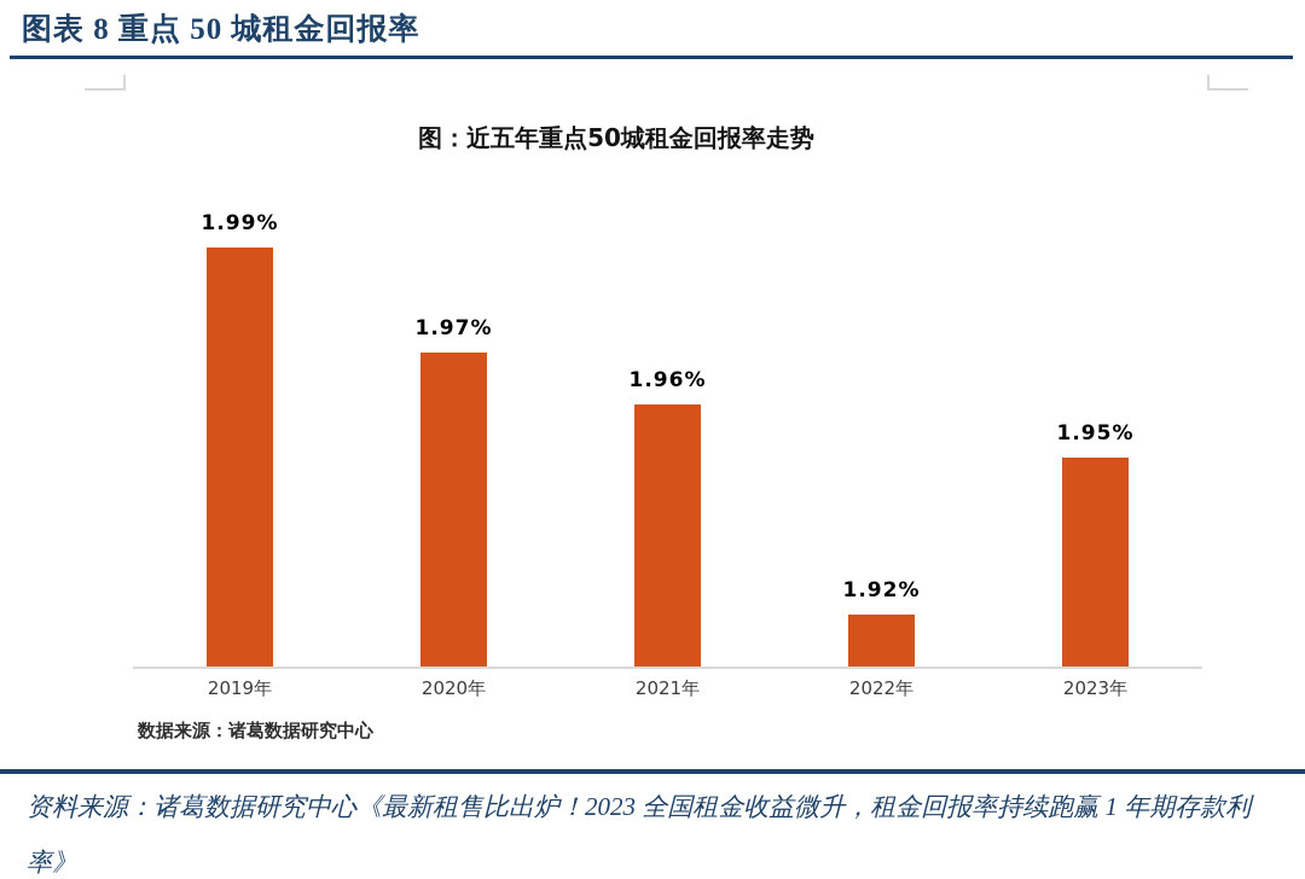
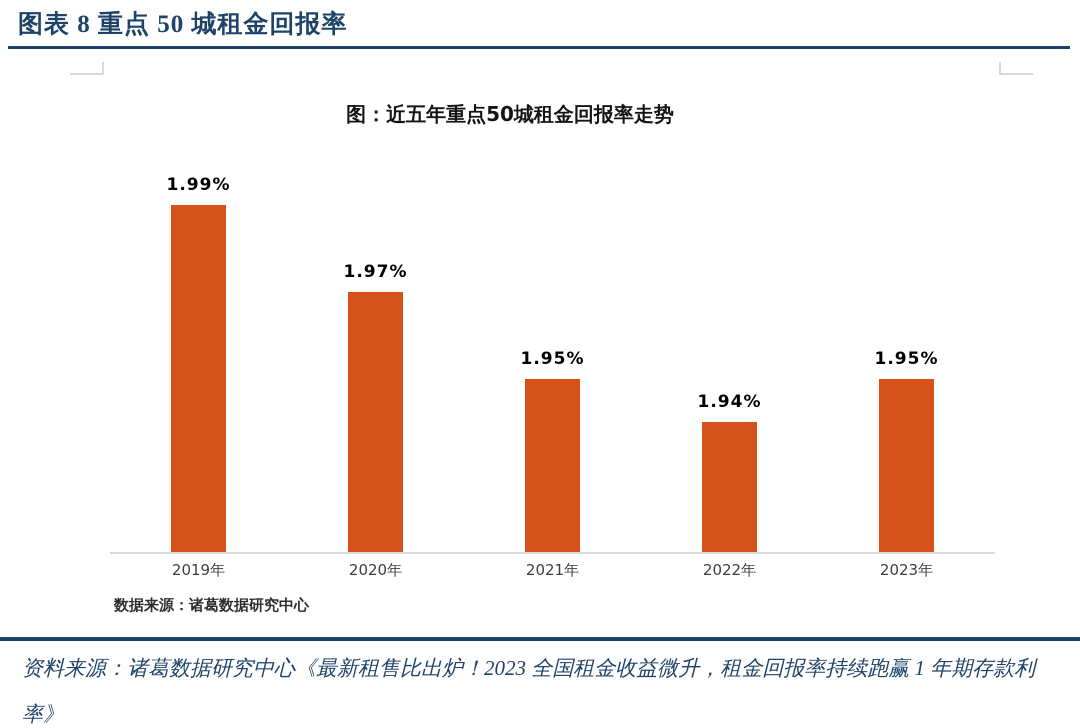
2021年: 1.96% -> 1.95%
2022年: 1.92% -> 1.94%
